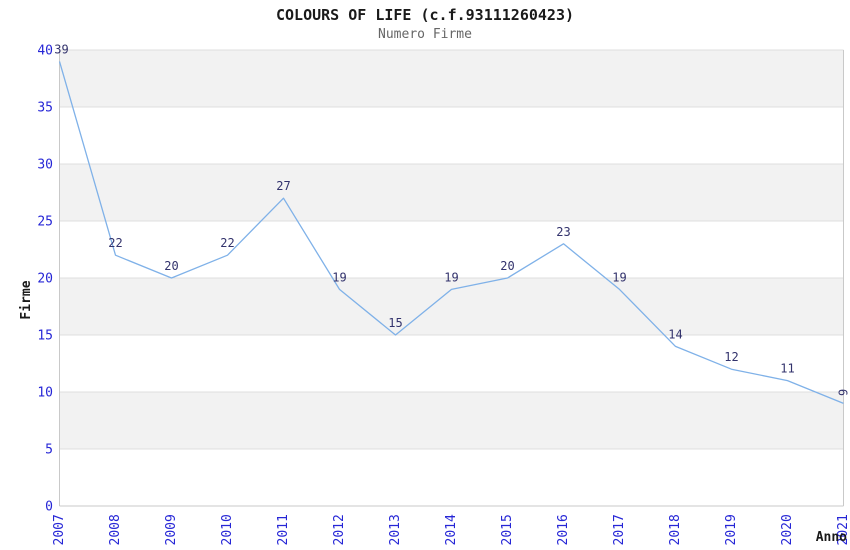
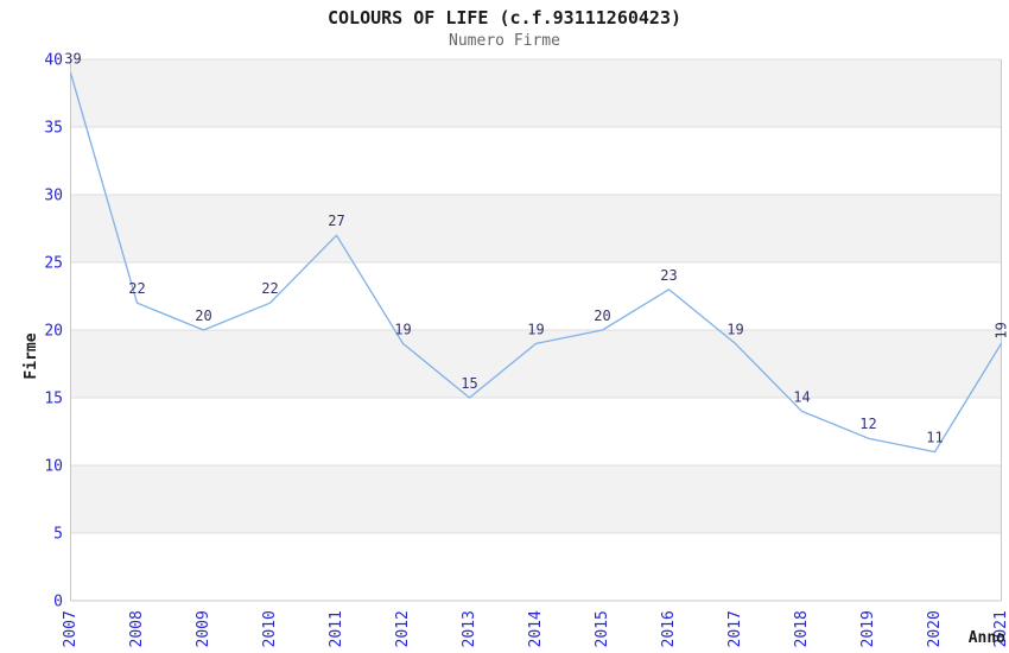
2021: 9 -> 19
